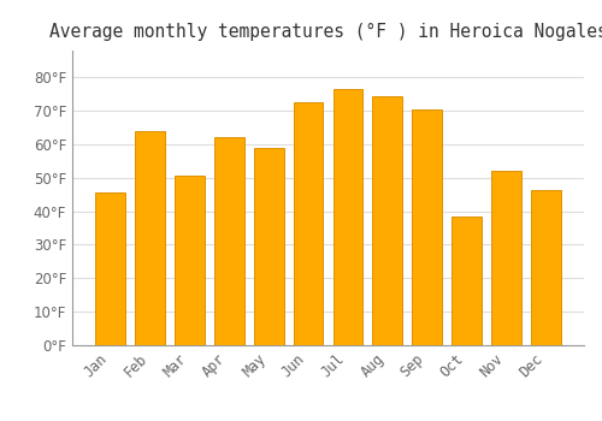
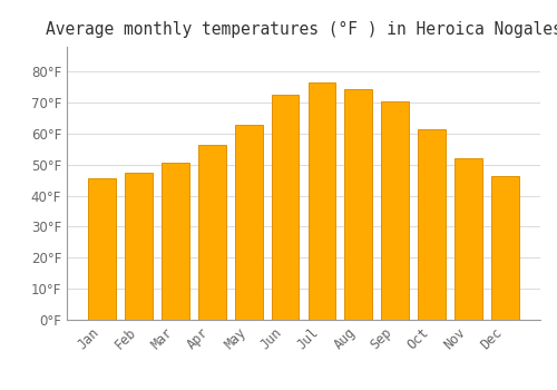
Feb: 64.0°F -> 47.5°F
Apr: 62.0°F -> 56.5°F
May: 59.0°F -> 63.0°F
Oct: 38.5°F -> 61.5°F
